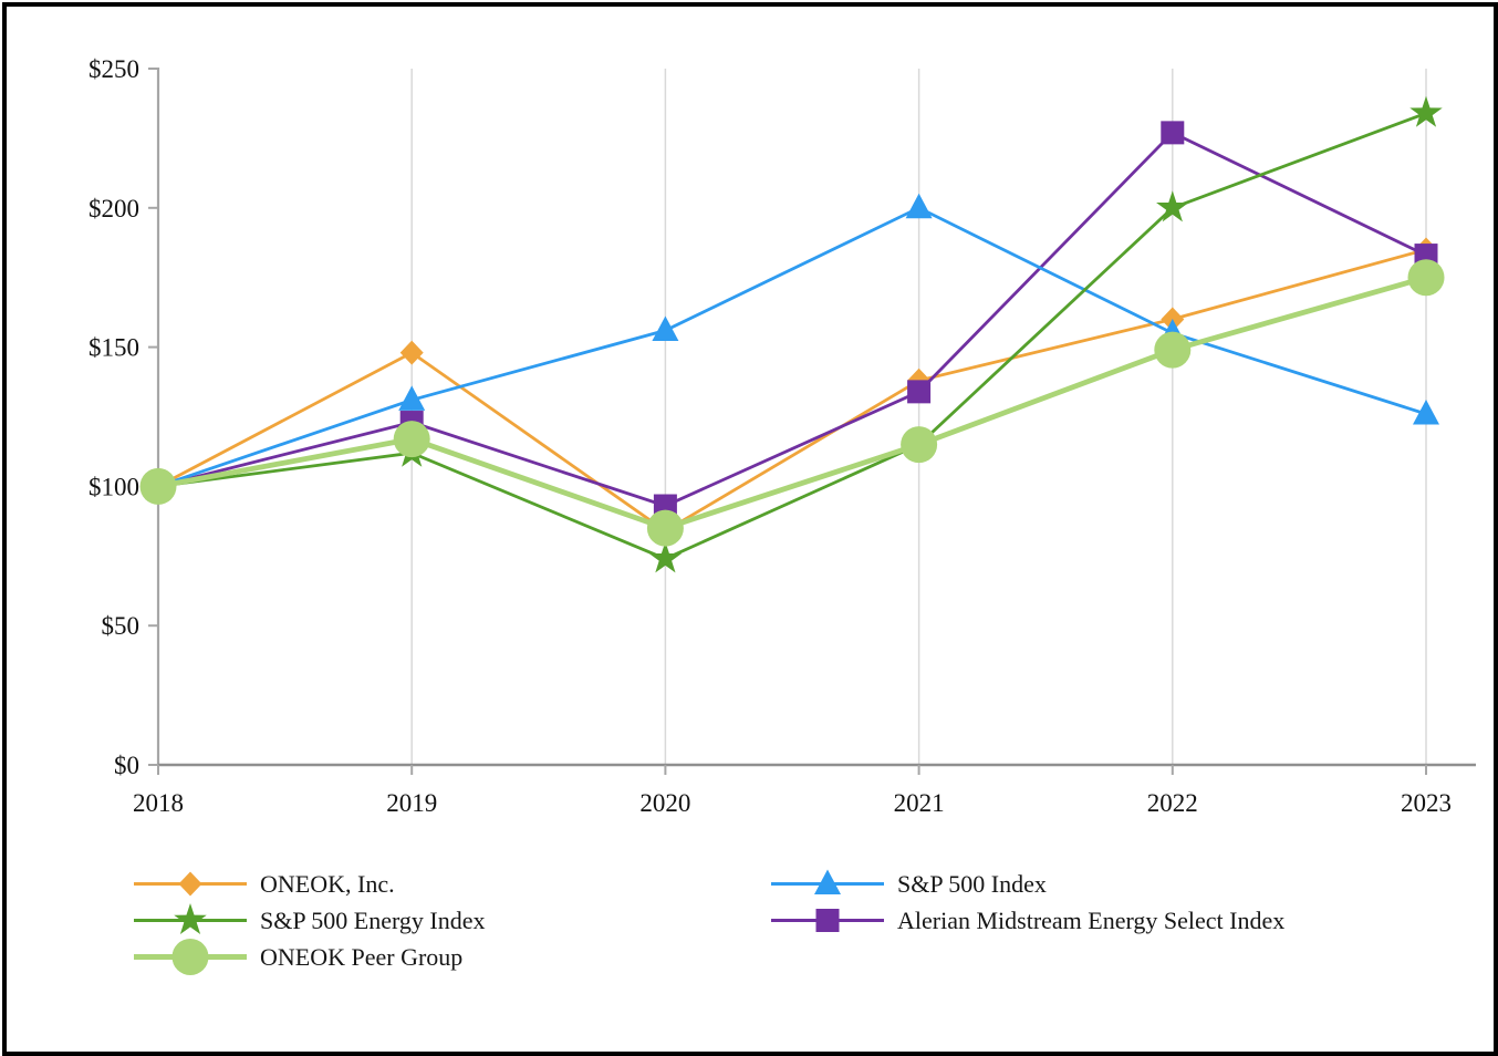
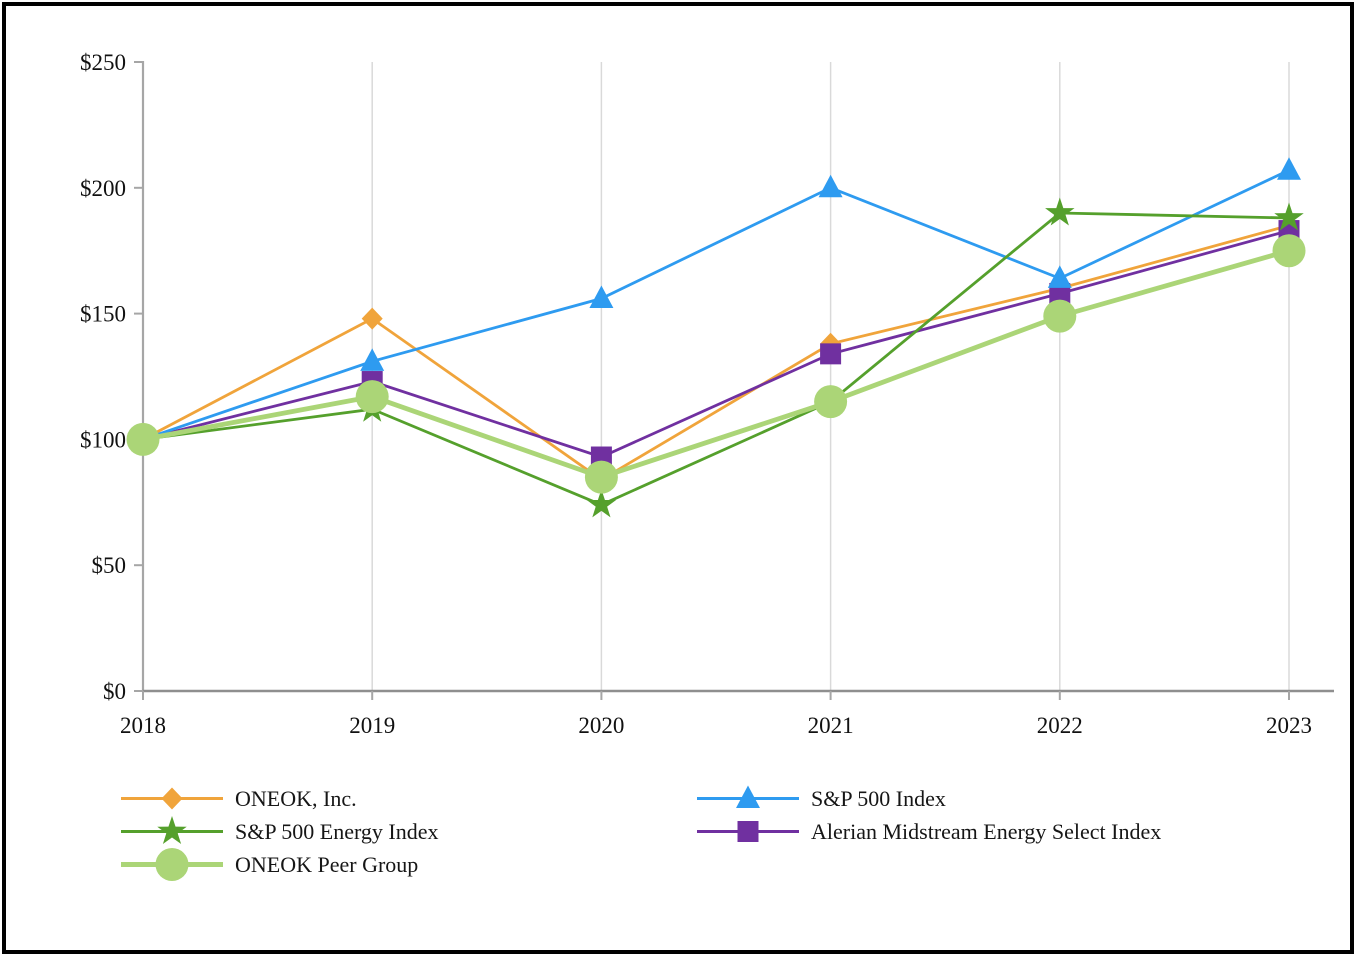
S&P 500 Index/2022: $155 -> $164
S&P 500 Energy Index/2022: $200 -> $190
Alerian Midstream Energy Select Index/2022: $227 -> $158
S&P 500 Index/2023: $126 -> $207
S&P 500 Energy Index/2023: $234 -> $188
